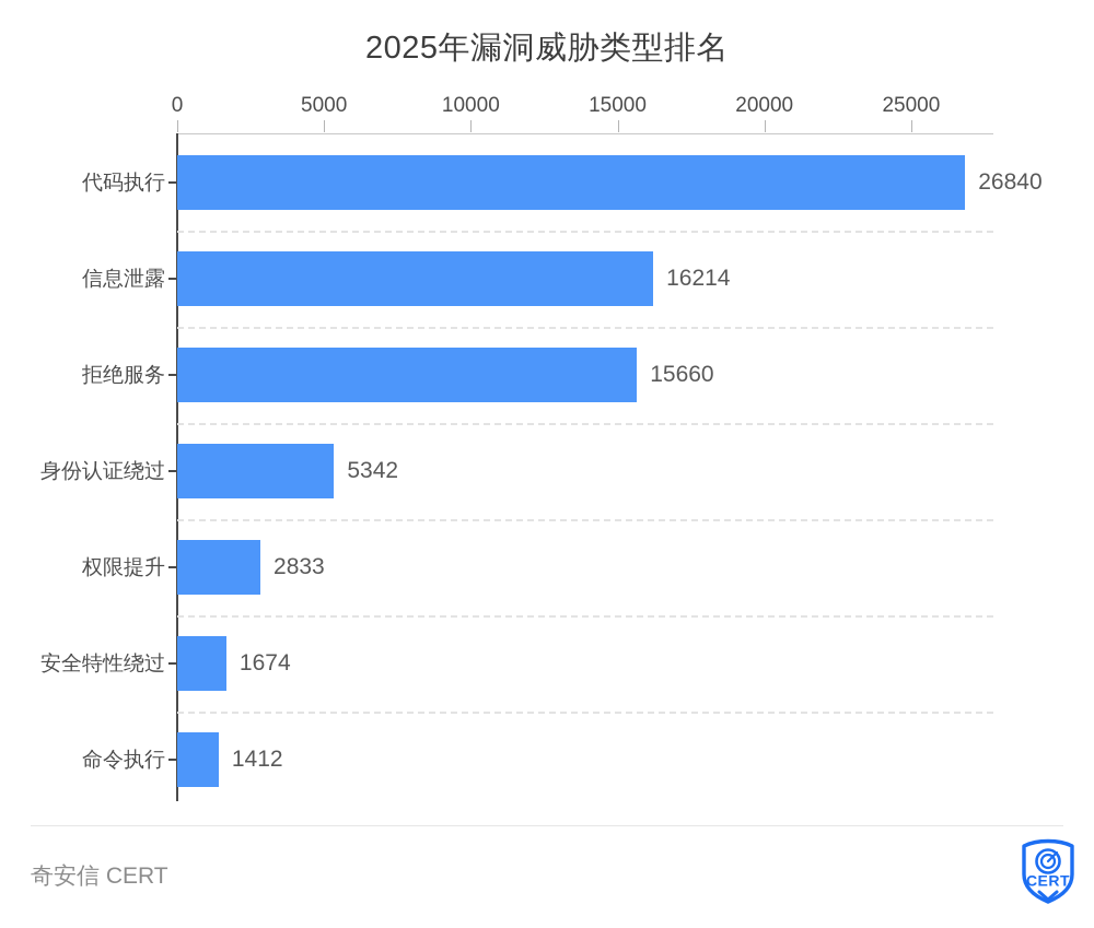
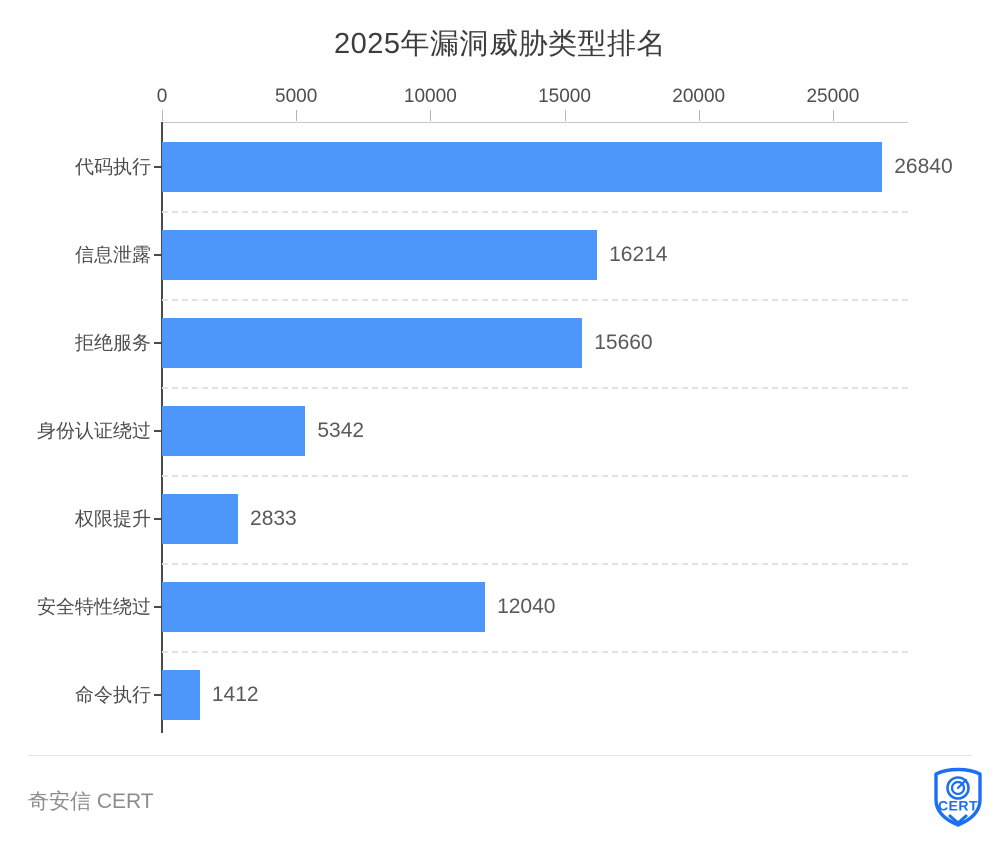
安全特性绕过: 1674 -> 12040
